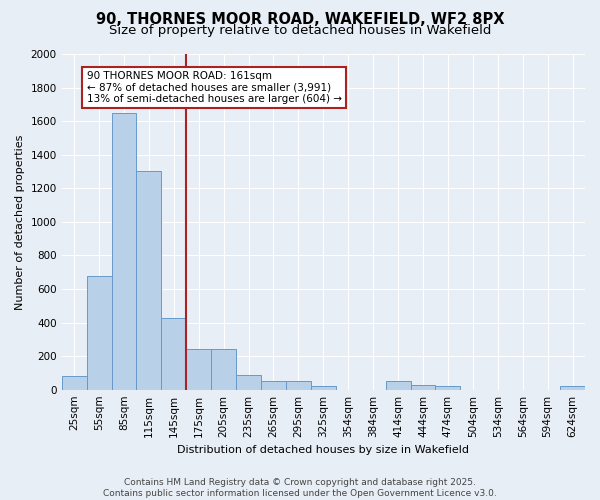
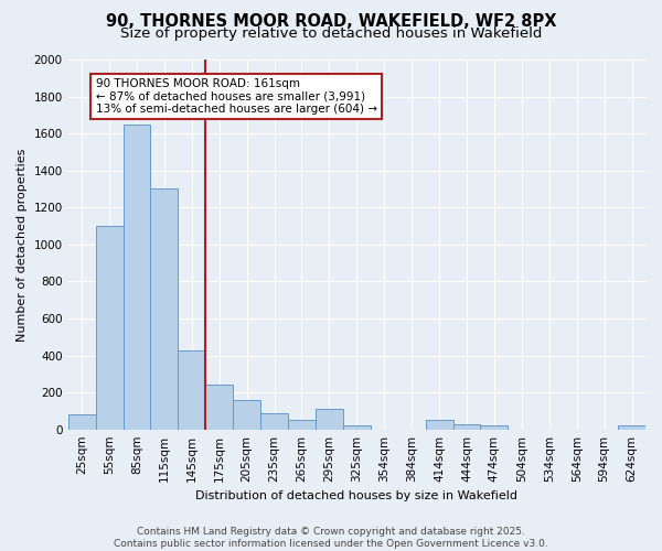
55sqm: 680 -> 1100
205sqm: 240 -> 160
295sqm: 50 -> 110
